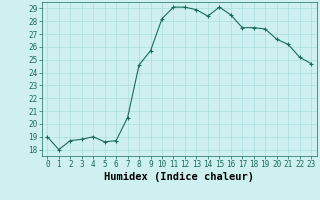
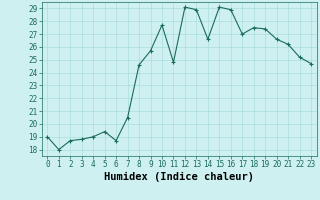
5: 18.6 -> 19.4
10: 28.2 -> 27.7
11: 29.1 -> 24.8
14: 28.4 -> 26.6
16: 28.5 -> 28.9
17: 27.5 -> 27.0
